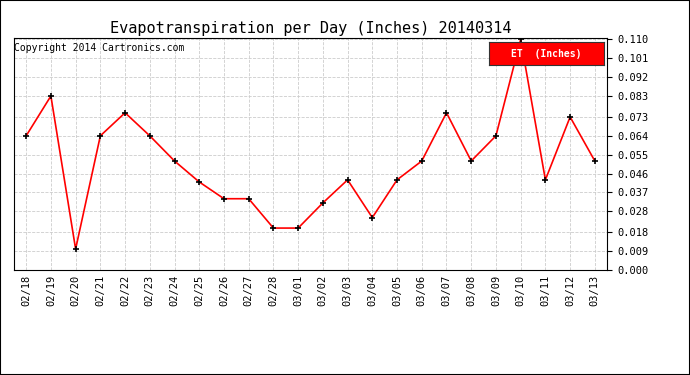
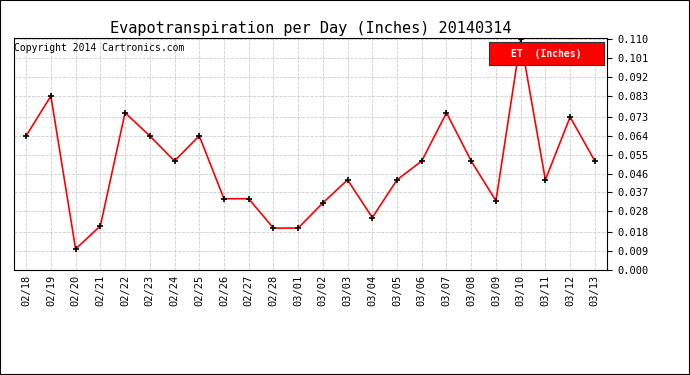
02/21: 0.064 -> 0.021
02/25: 0.042 -> 0.064
03/09: 0.064 -> 0.033
